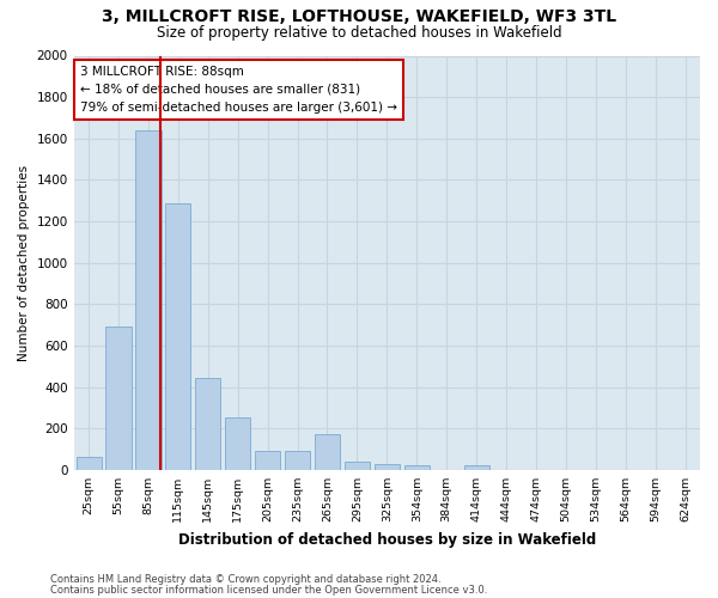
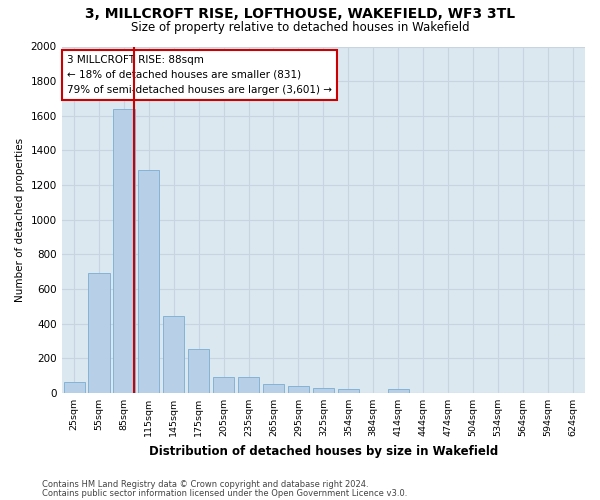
265sqm: 170 -> 50
